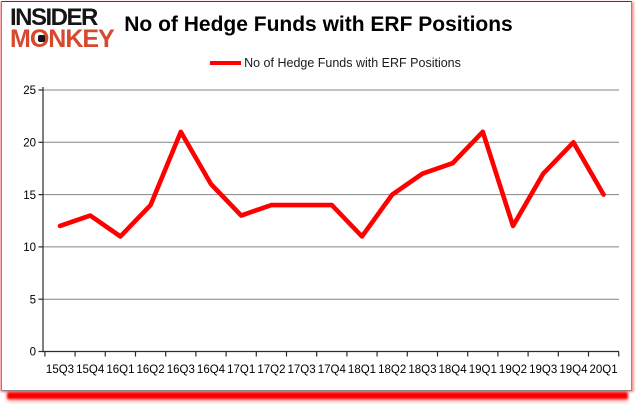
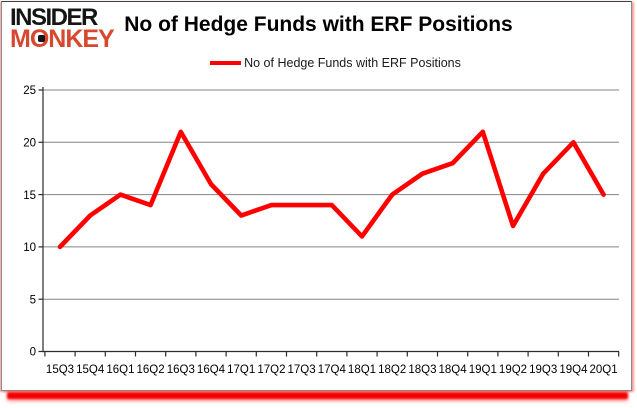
15Q3: 12 -> 10
16Q1: 11 -> 15
